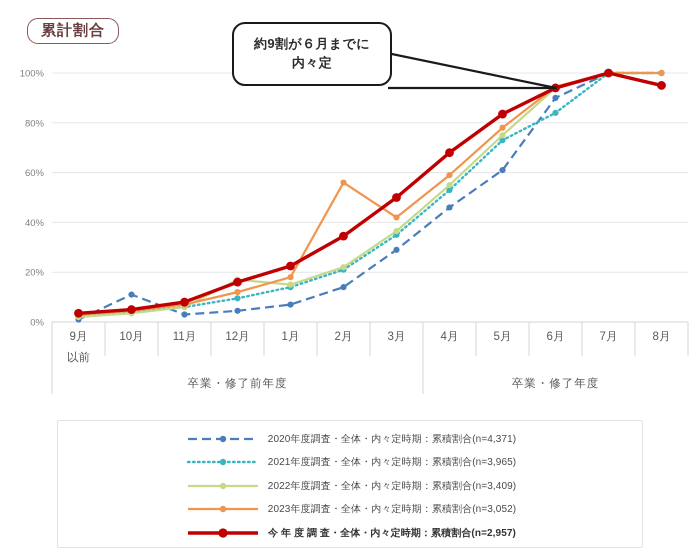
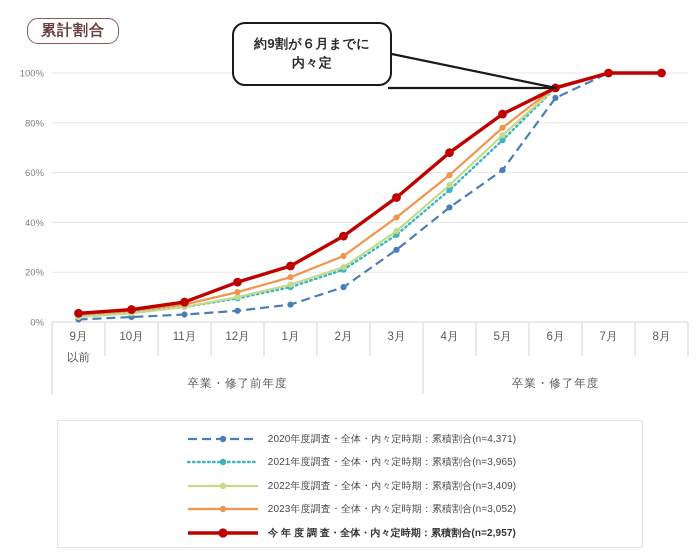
2020年度調査・全体・内々定時期：累積割合(n=4,371)/10月: 11% -> 2%
2022年度調査・全体・内々定時期：累積割合(n=3,409)/12月: 17% -> 10%
2023年度調査・全体・内々定時期：累積割合(n=3,052)/2月: 56% -> 26%
2021年度調査・全体・内々定時期：累積割合(n=3,965)/6月: 84% -> 94%
2022年度調査・全体・内々定時期：累積割合(n=3,409)/8月: 95% -> 100%
今 年 度 調 査・全体・内々定時期：累積割合(n=2,957)/8月: 95% -> 100%
